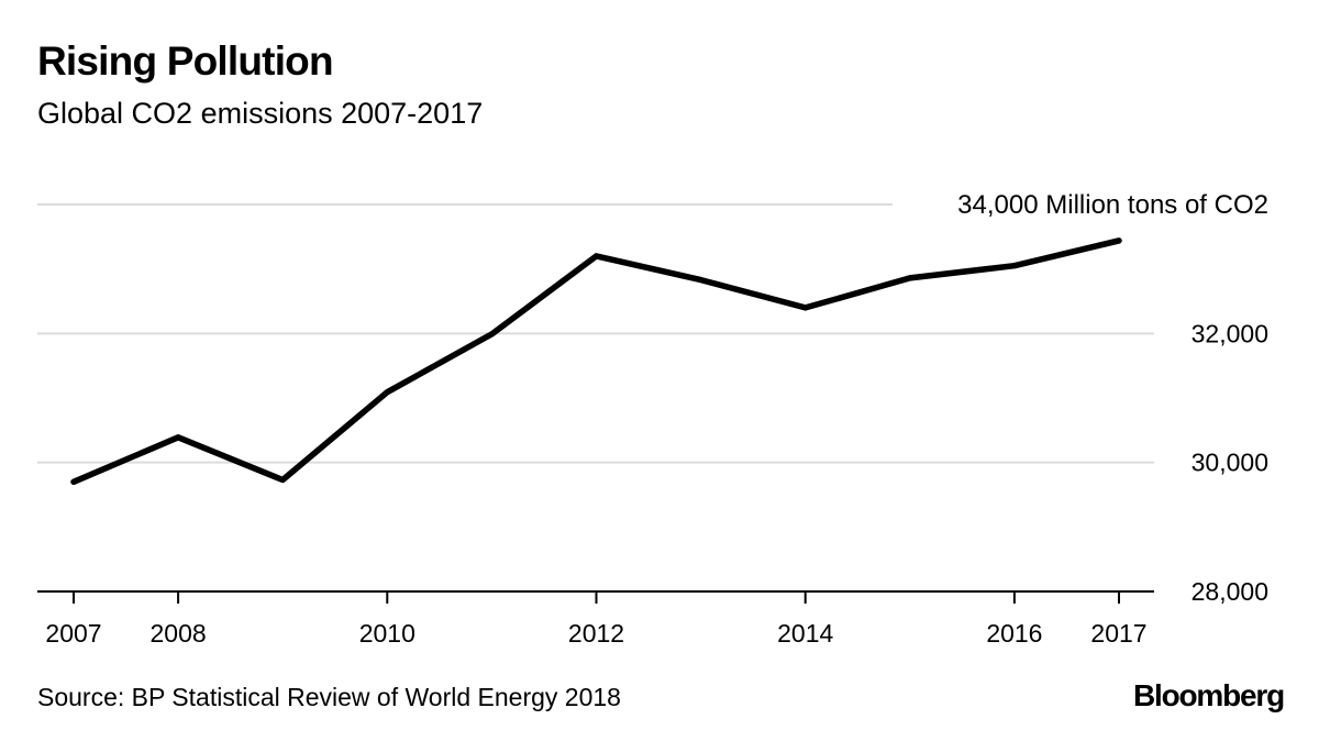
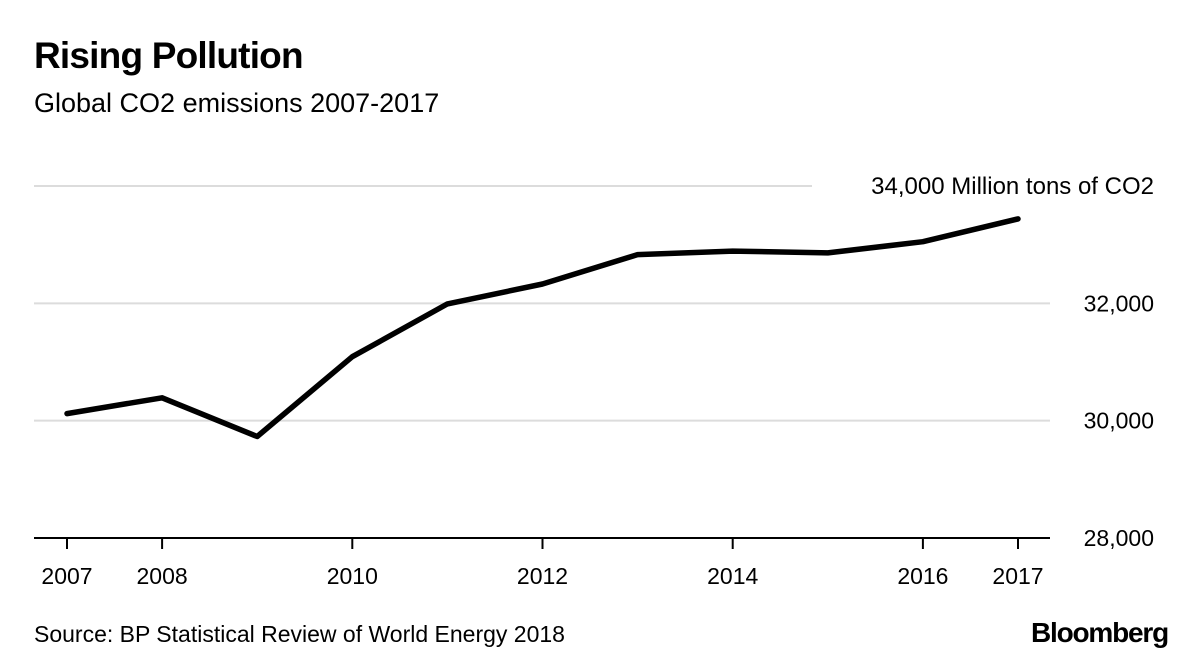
2007: 29700 -> 30100
2012: 33200 -> 32300
2014: 32400 -> 32900
